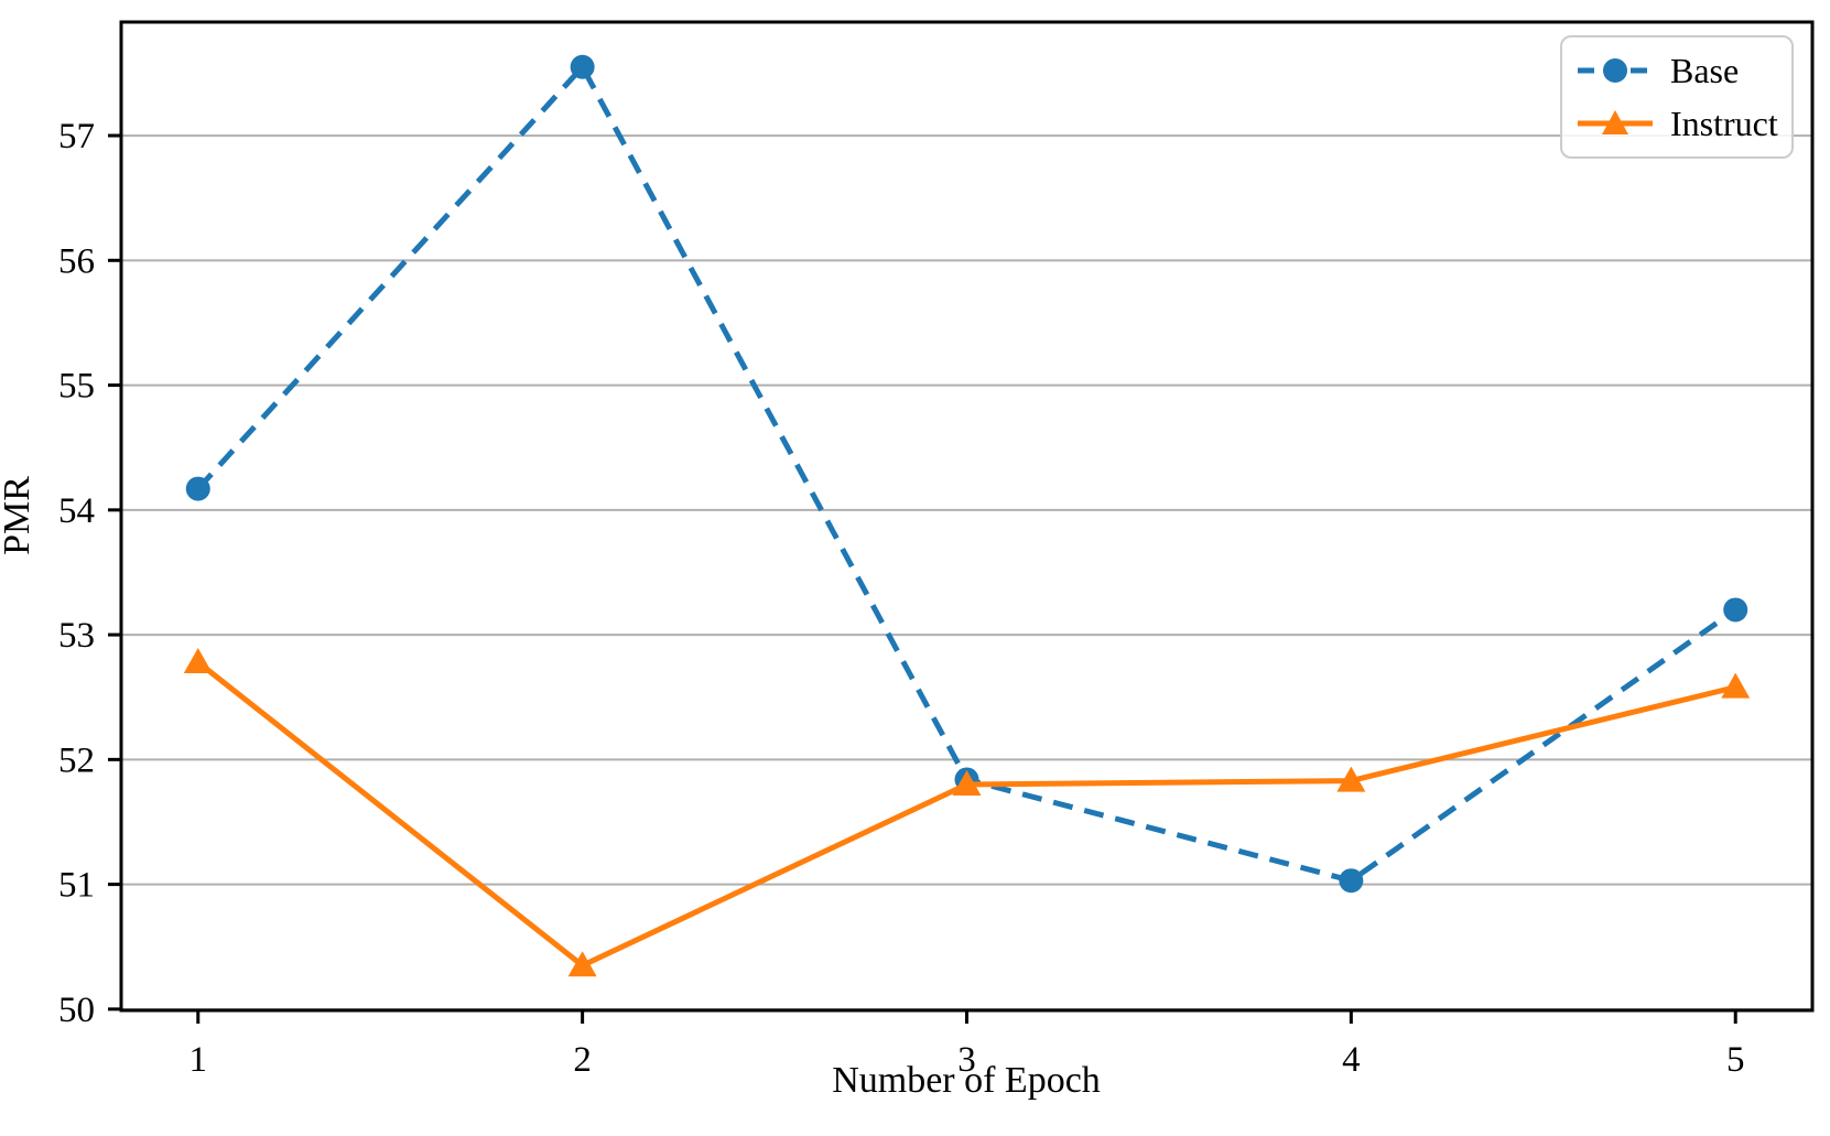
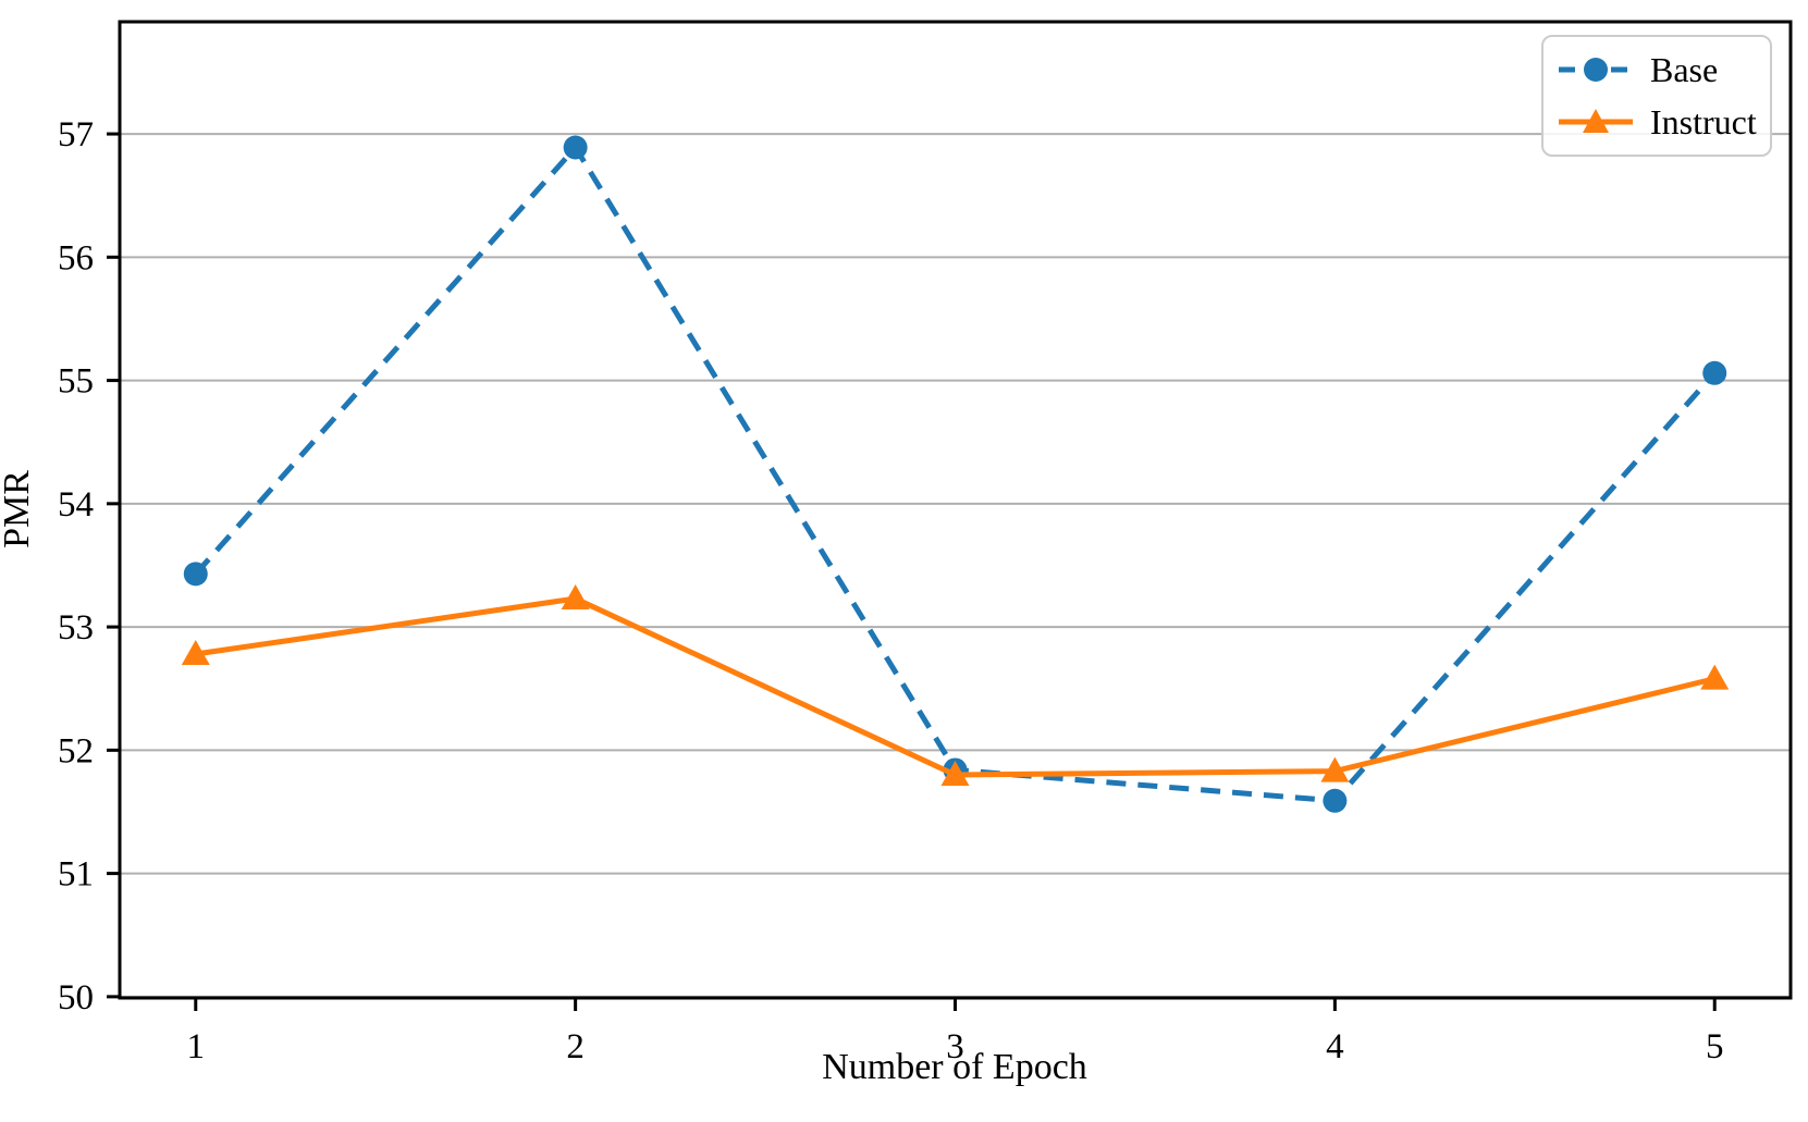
Base/1: 54.17 -> 53.43
Base/2: 57.55 -> 56.89
Instruct/2: 50.35 -> 53.23
Base/4: 51.03 -> 51.59
Base/5: 53.20 -> 55.06
